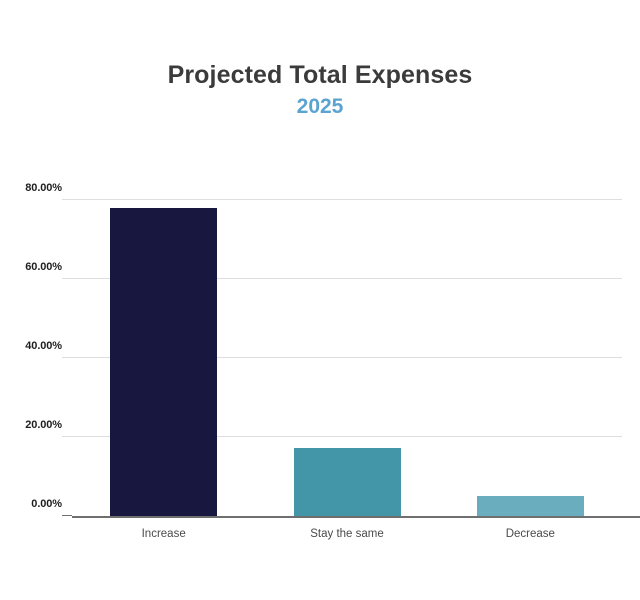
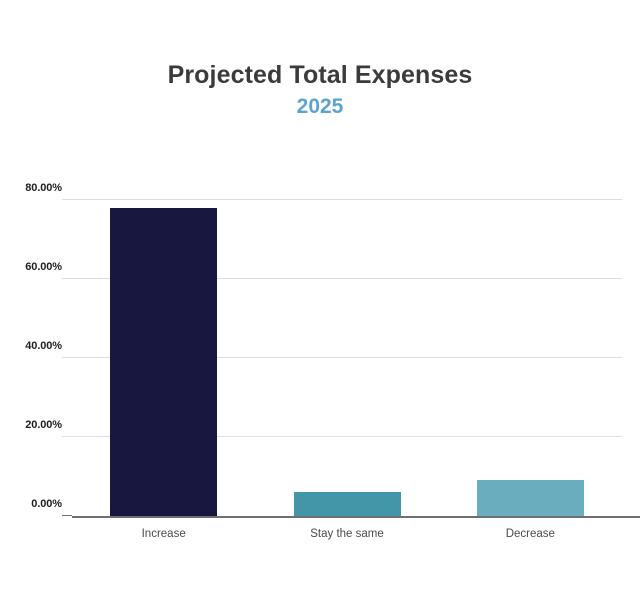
Stay the same: 17% -> 6%
Decrease: 5% -> 9%
